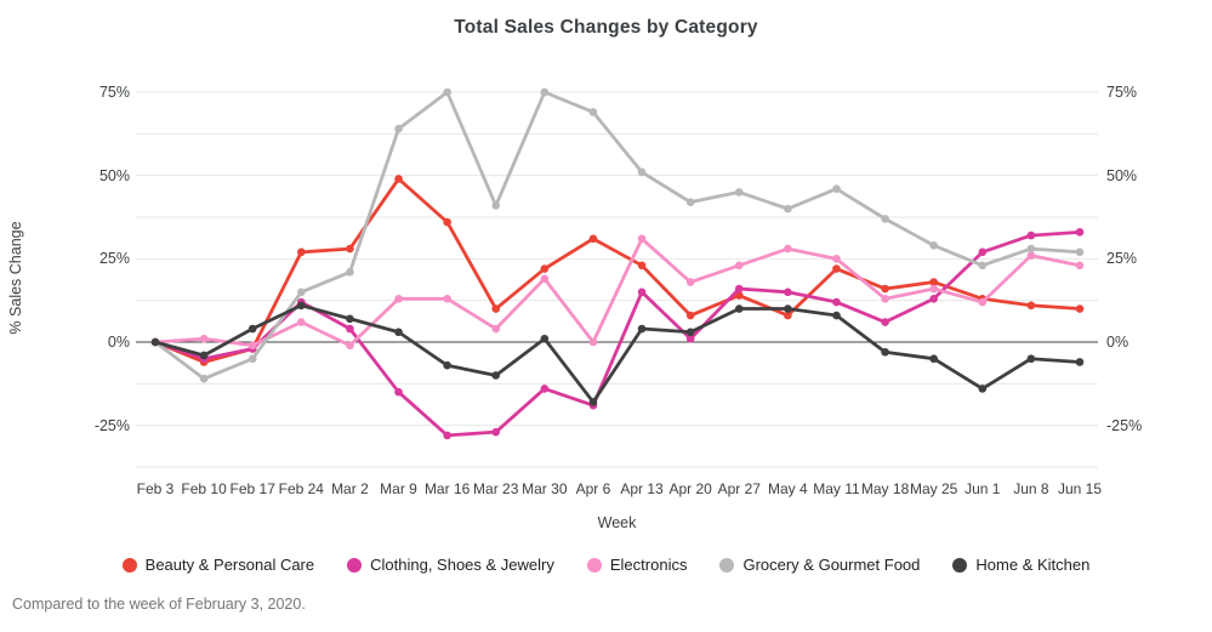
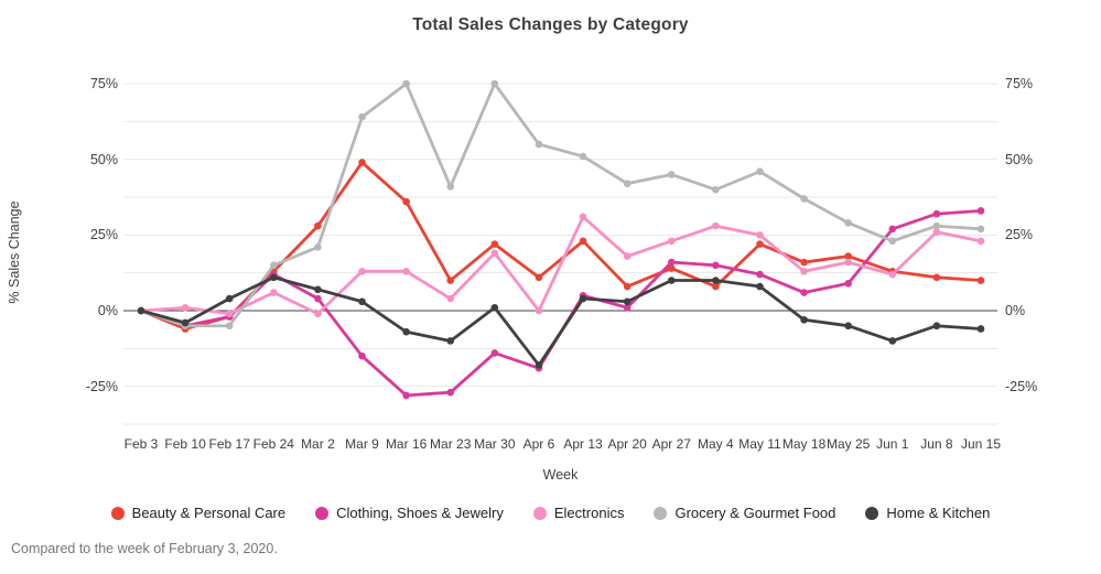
Grocery & Gourmet Food/Feb 10: -11% -> -5%
Beauty & Personal Care/Feb 24: 27% -> 13%
Beauty & Personal Care/Apr 6: 31% -> 11%
Grocery & Gourmet Food/Apr 6: 69% -> 55%
Clothing, Shoes & Jewelry/Apr 13: 15% -> 5%
Clothing, Shoes & Jewelry/May 25: 13% -> 9%
Home & Kitchen/Jun 1: -14% -> -10%
